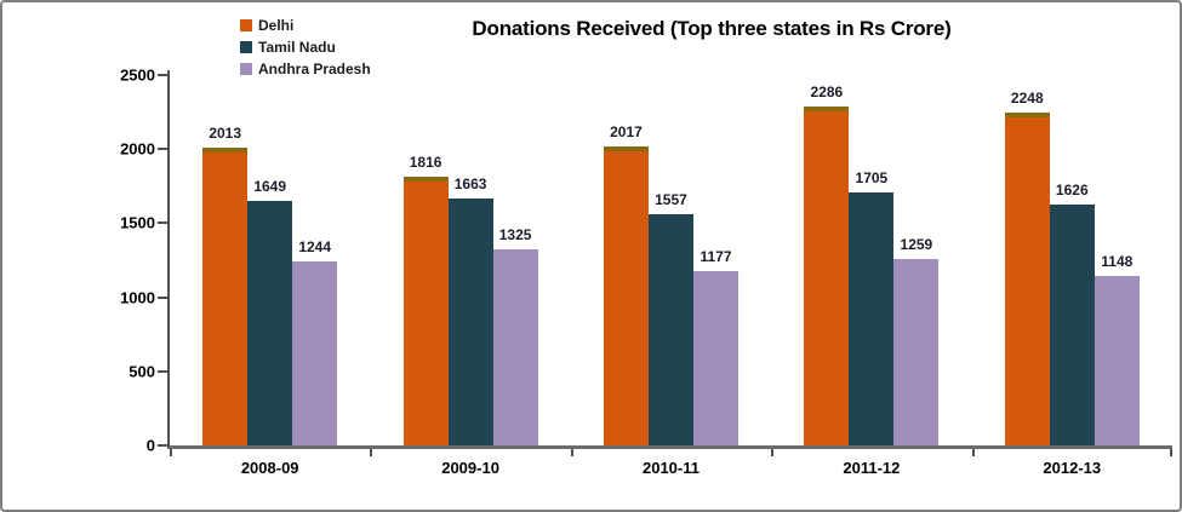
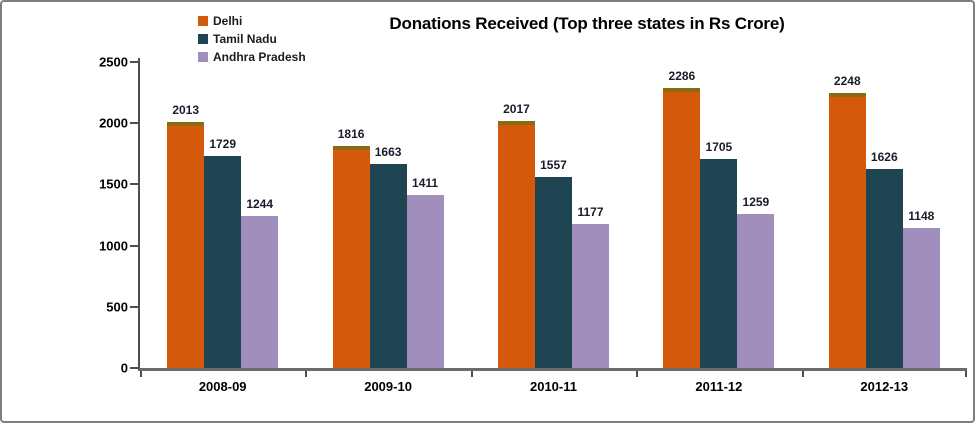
Tamil Nadu/2008-09: 1649 -> 1729
Andhra Pradesh/2009-10: 1325 -> 1411
